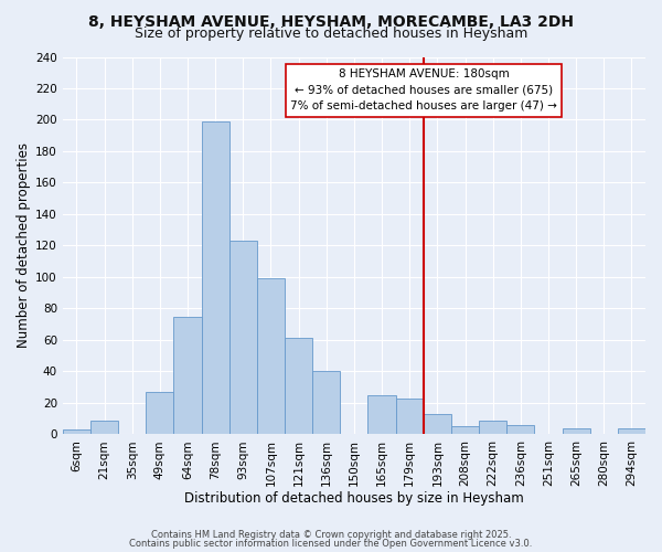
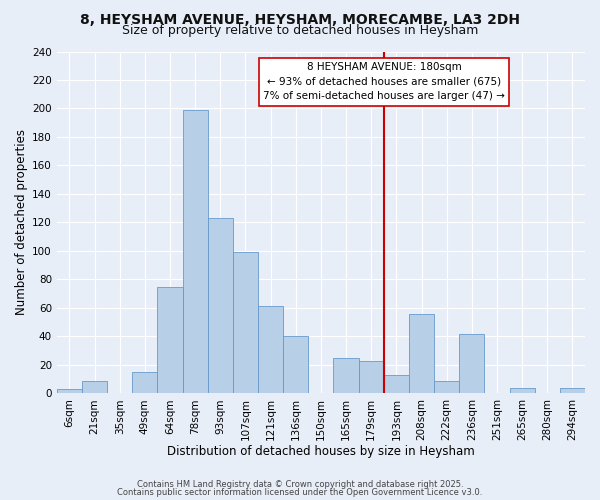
49sqm: 27 -> 15
208sqm: 5 -> 56
236sqm: 6 -> 42
